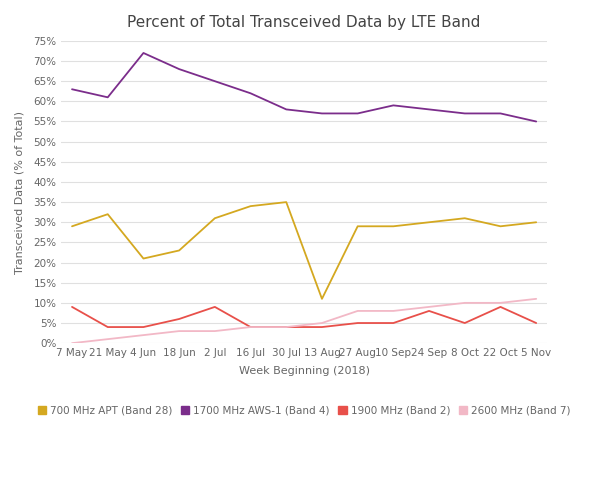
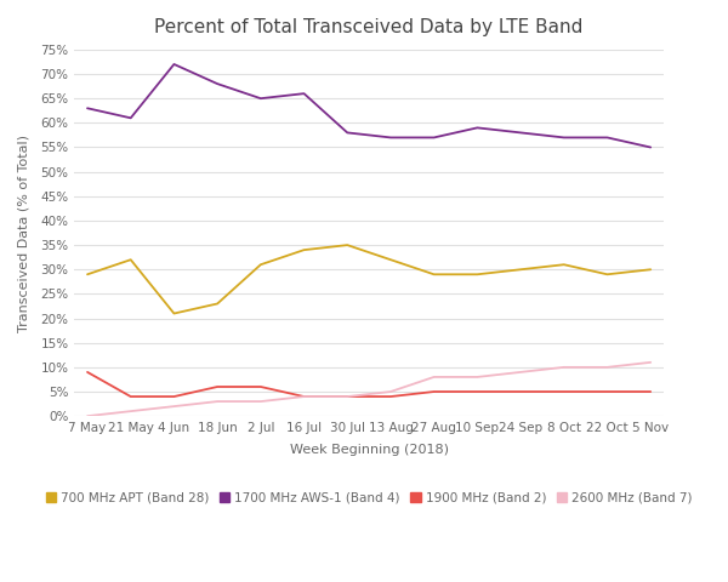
1900 MHz (Band 2)/2 Jul: 9% -> 6%
1700 MHz AWS-1 (Band 4)/16 Jul: 62% -> 66%
700 MHz APT (Band 28)/13 Aug: 11% -> 32%
1900 MHz (Band 2)/24 Sep: 8% -> 5%
1900 MHz (Band 2)/22 Oct: 9% -> 5%
